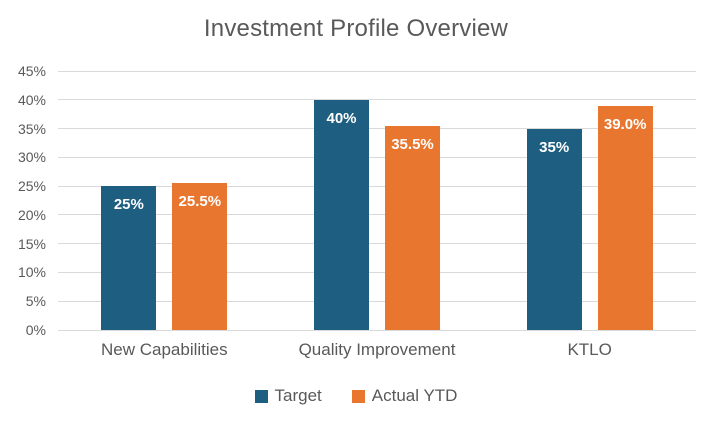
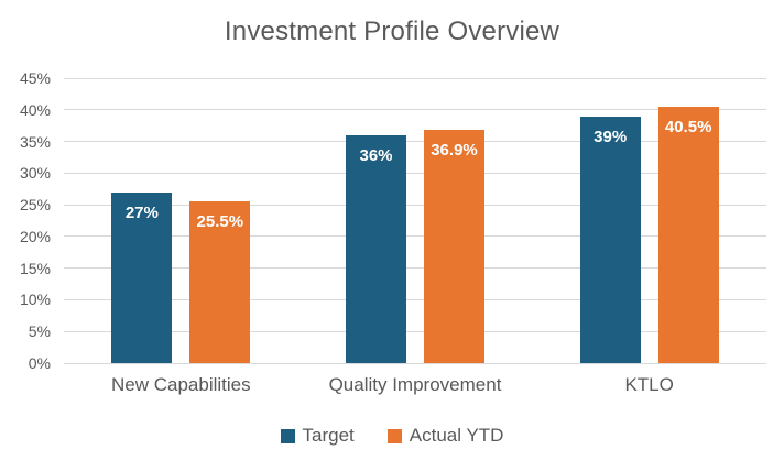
Target/New Capabilities: 25% -> 27%
Target/Quality Improvement: 40% -> 36%
Actual YTD/Quality Improvement: 35.5% -> 36.9%
Target/KTLO: 35% -> 39%
Actual YTD/KTLO: 39.0% -> 40.5%
